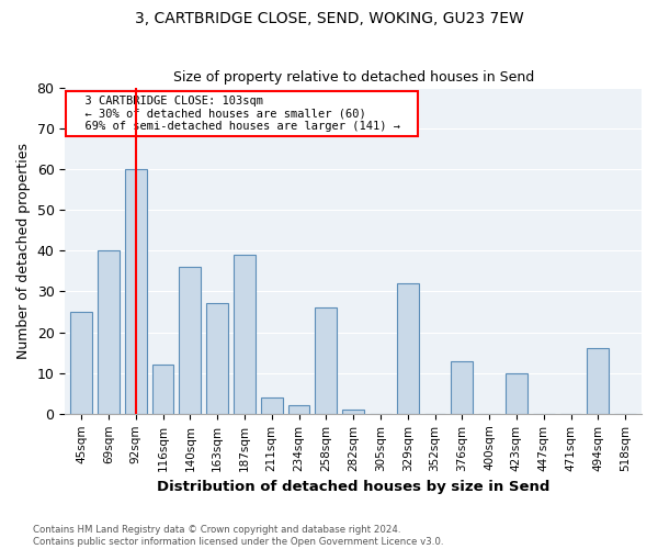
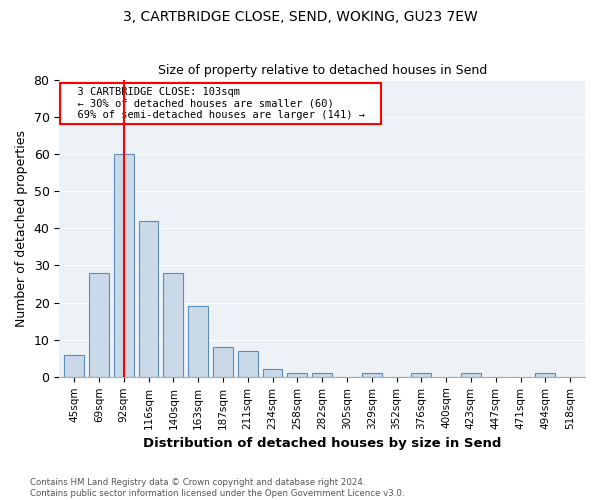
45sqm: 25 -> 6
69sqm: 40 -> 28
116sqm: 12 -> 42
140sqm: 36 -> 28
163sqm: 27 -> 19
187sqm: 39 -> 8
211sqm: 4 -> 7
258sqm: 26 -> 1
329sqm: 32 -> 1
376sqm: 13 -> 1
423sqm: 10 -> 1
494sqm: 16 -> 1
